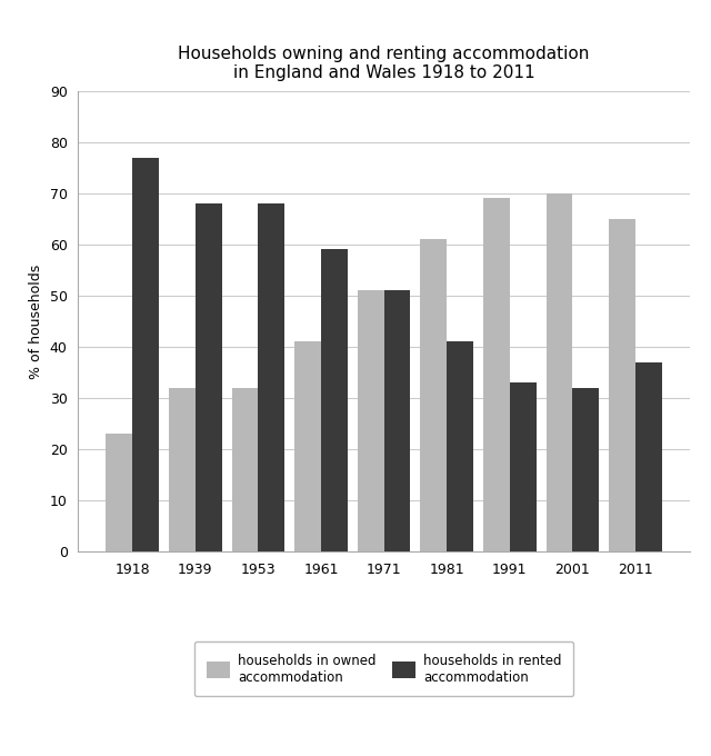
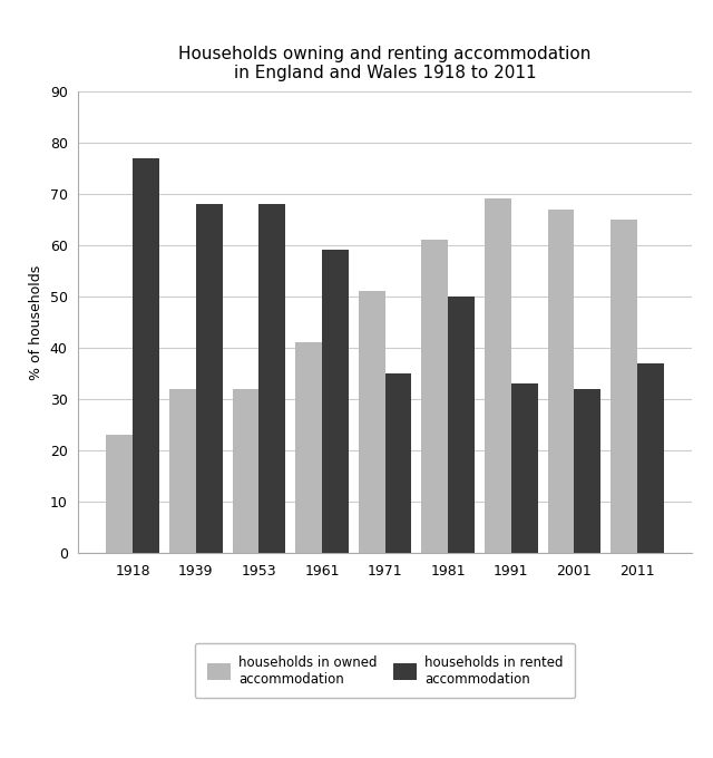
households in rented accommodation/1971: 51 -> 35
households in rented accommodation/1981: 41 -> 50
households in owned accommodation/2001: 70 -> 67
